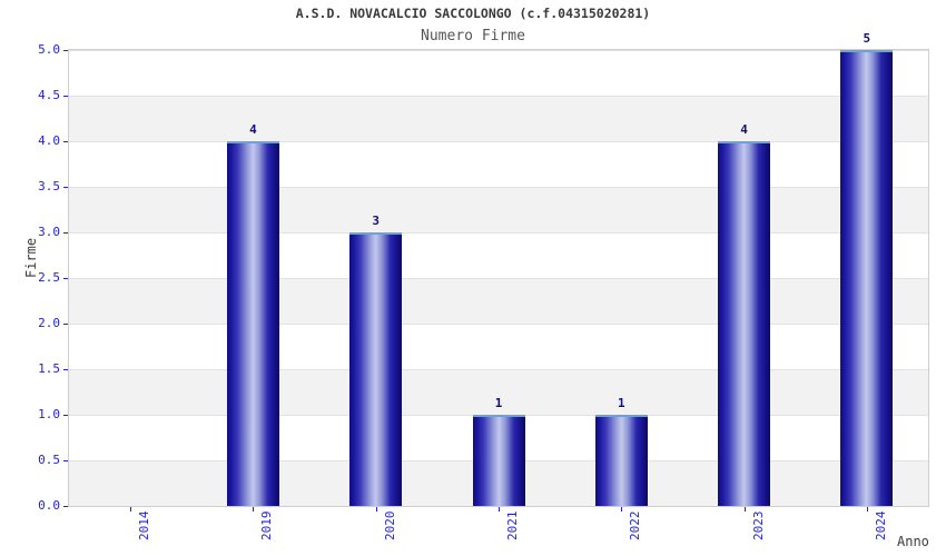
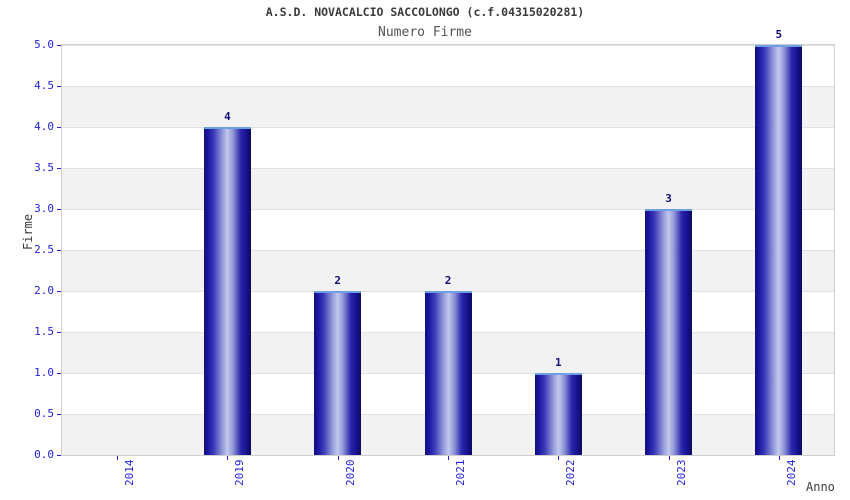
2020: 3 -> 2
2021: 1 -> 2
2023: 4 -> 3
